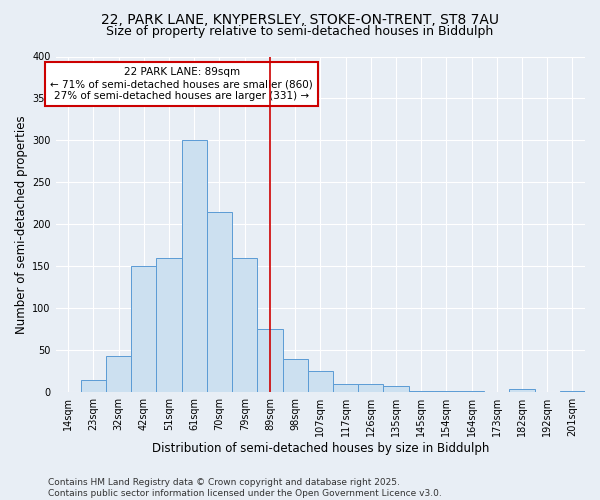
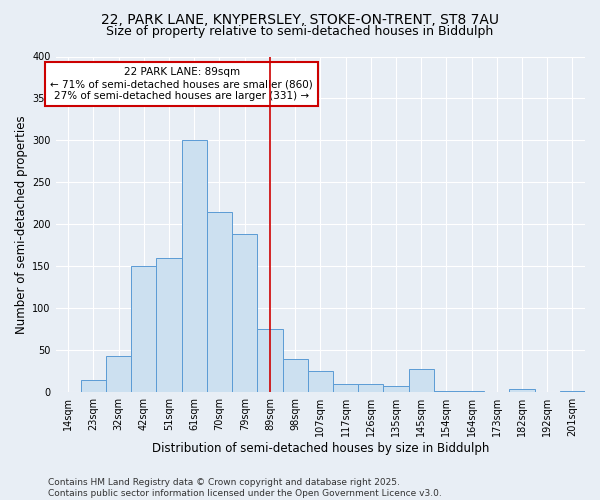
79sqm: 160 -> 188
145sqm: 2 -> 28
